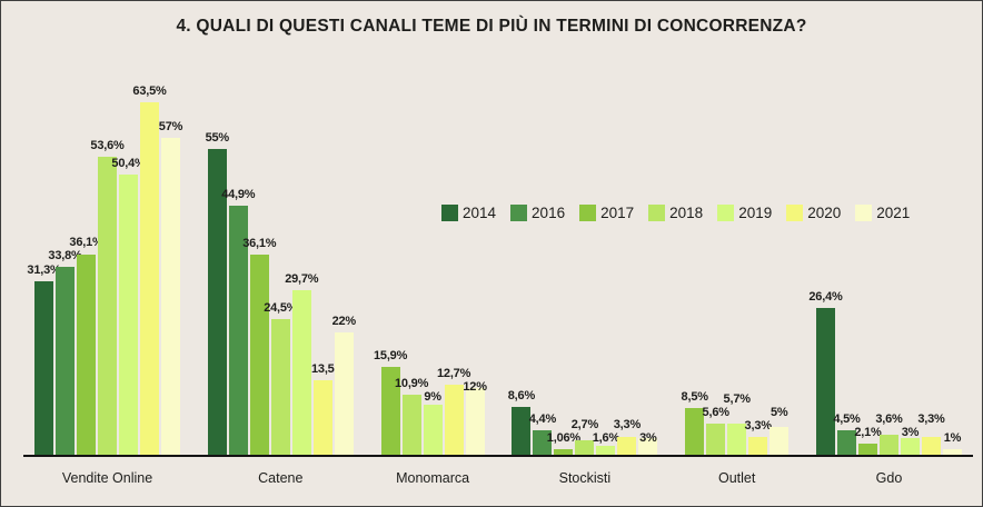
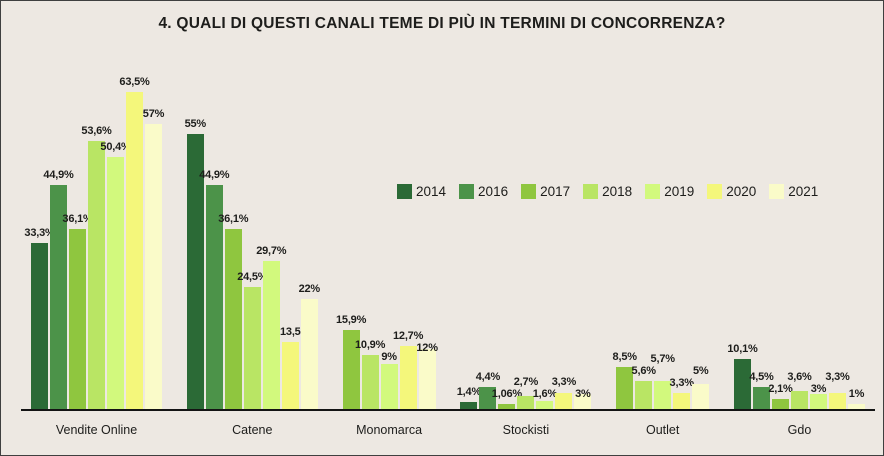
2014/Vendite Online: 31,3% -> 33,3%
2016/Vendite Online: 33,8% -> 44,9%
2014/Stockisti: 8,6% -> 1,4%
2014/Gdo: 26,4% -> 10,1%
